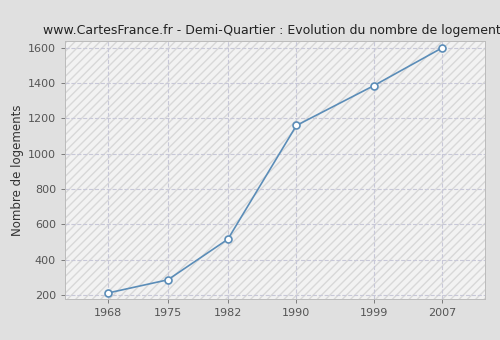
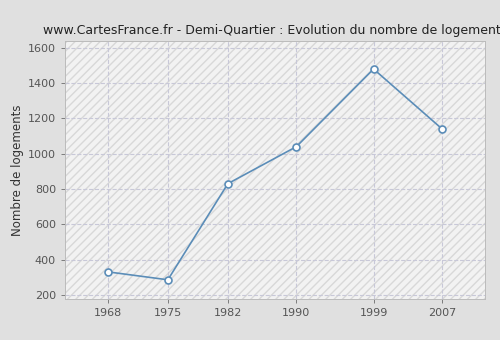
1968: 210 -> 330
1982: 520 -> 830
1990: 1160 -> 1040
1999: 1380 -> 1480
2007: 1600 -> 1140
